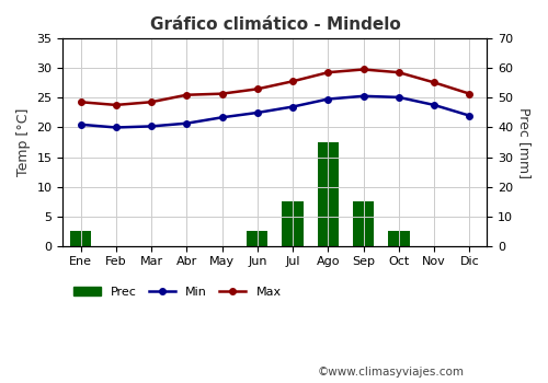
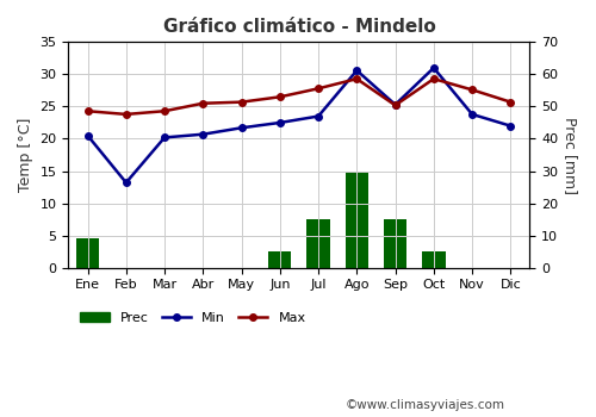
Prec/Ene: 5 -> 9
Min/Feb: 20.0 -> 13.2
Prec/Ago: 35 -> 30
Min/Ago: 24.8 -> 30.6
Max/Sep: 29.8 -> 25.2
Min/Oct: 25.1 -> 31.0
